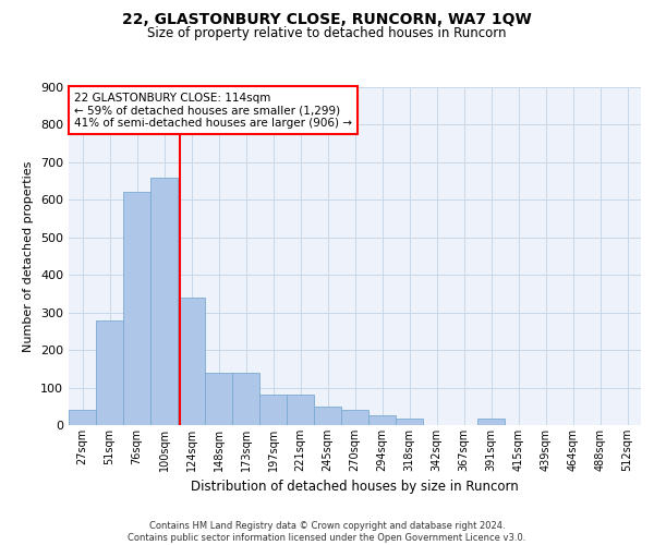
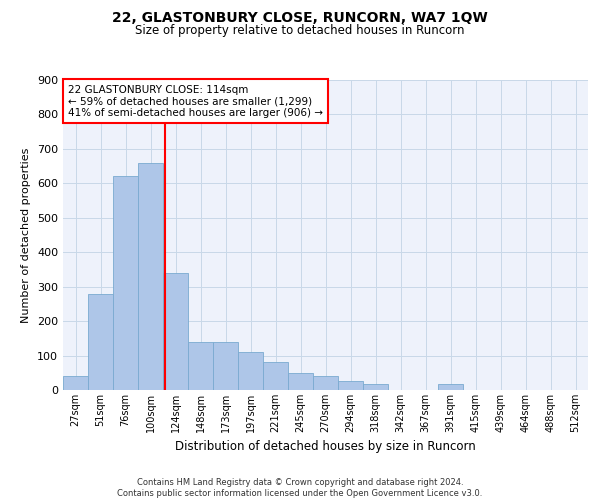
197sqm: 80 -> 110
